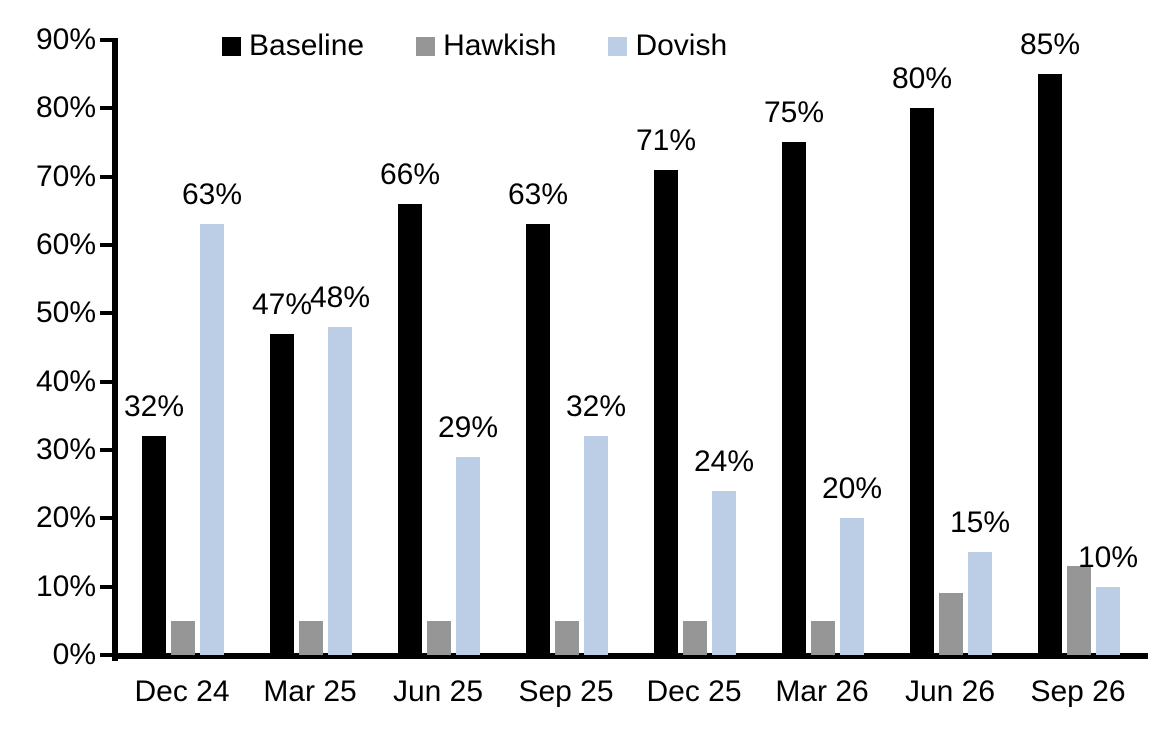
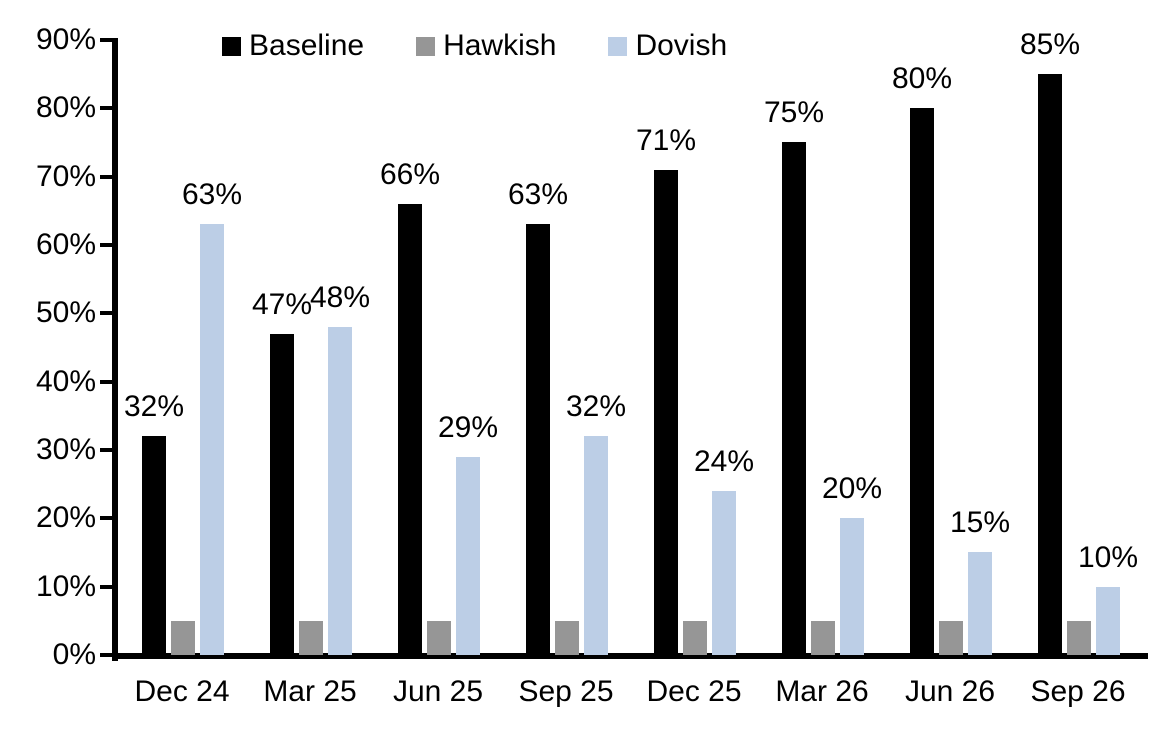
Hawkish/Jun 26: 9% -> 5%
Hawkish/Sep 26: 13% -> 5%
